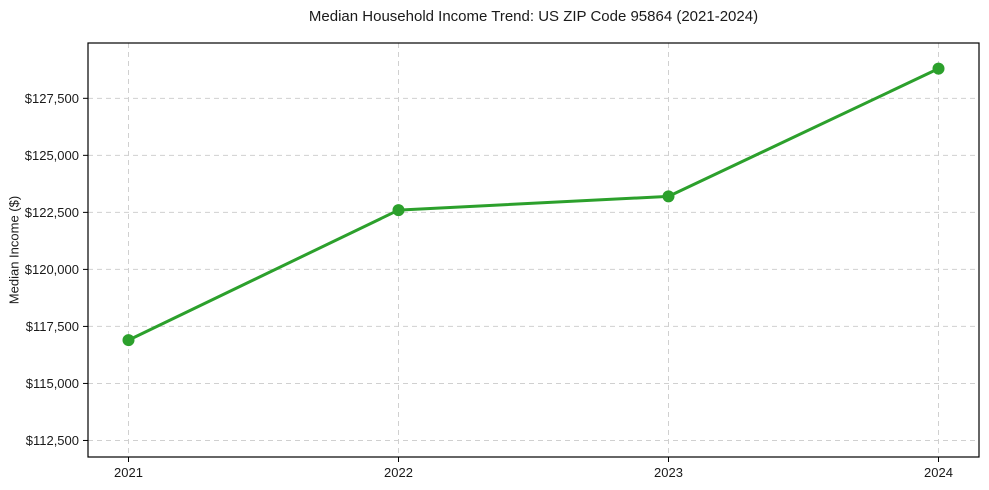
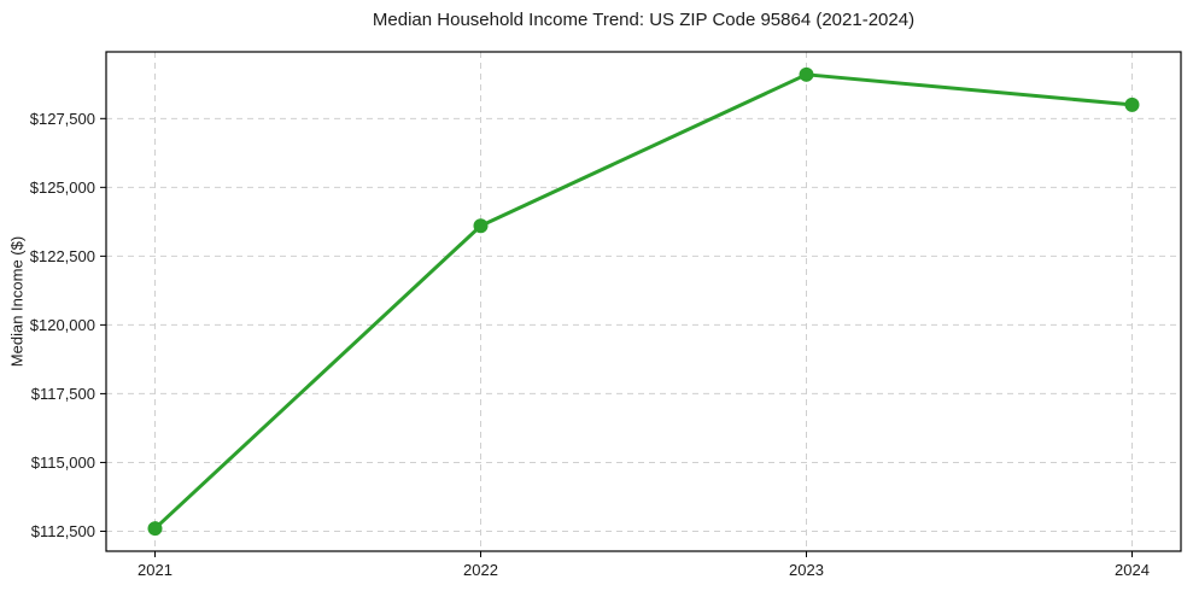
2021: $116900 -> $112600
2022: $122600 -> $123600
2023: $123200 -> $129100
2024: $128800 -> $128000
